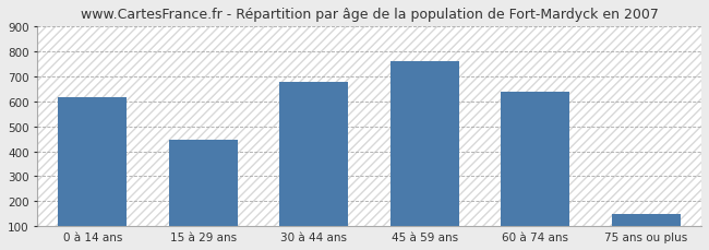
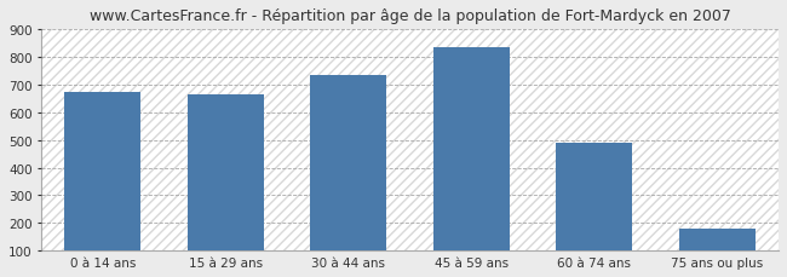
0 à 14 ans: 615 -> 672
15 à 29 ans: 445 -> 665
30 à 44 ans: 680 -> 735
45 à 59 ans: 760 -> 835
60 à 74 ans: 640 -> 490
75 ans ou plus: 150 -> 178
